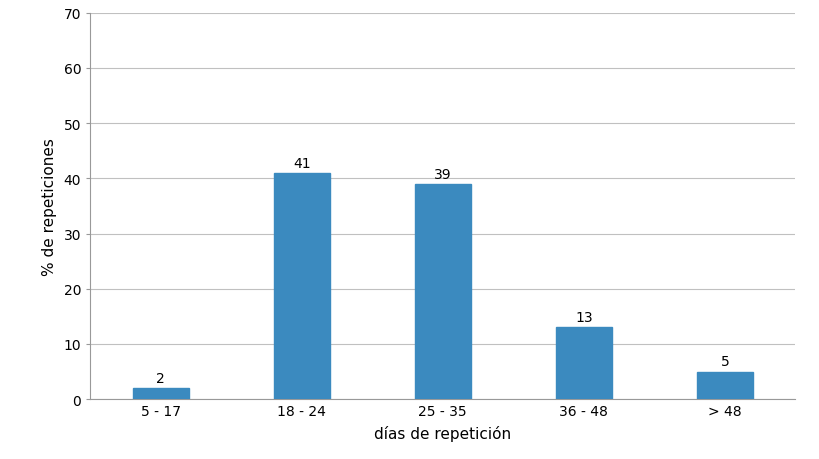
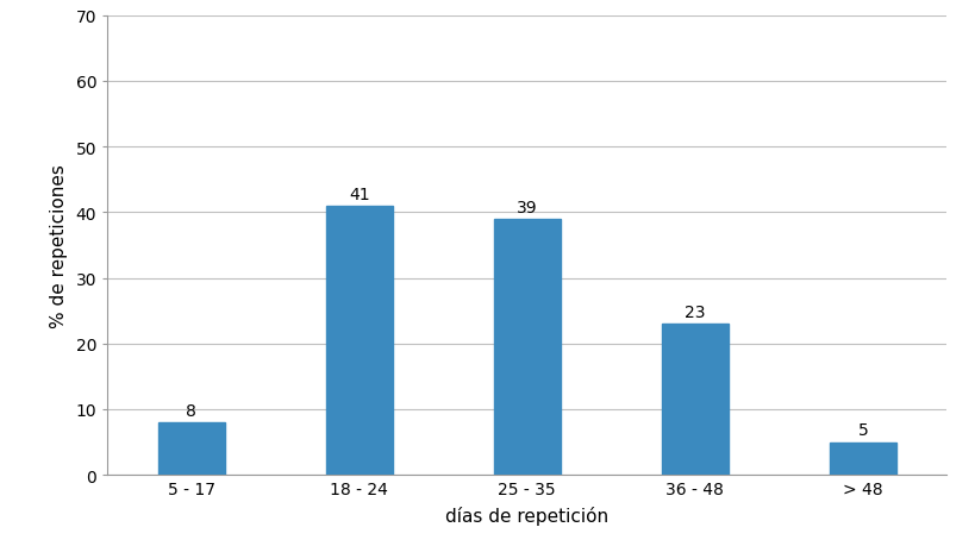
5 - 17: 2 -> 8
36 - 48: 13 -> 23
